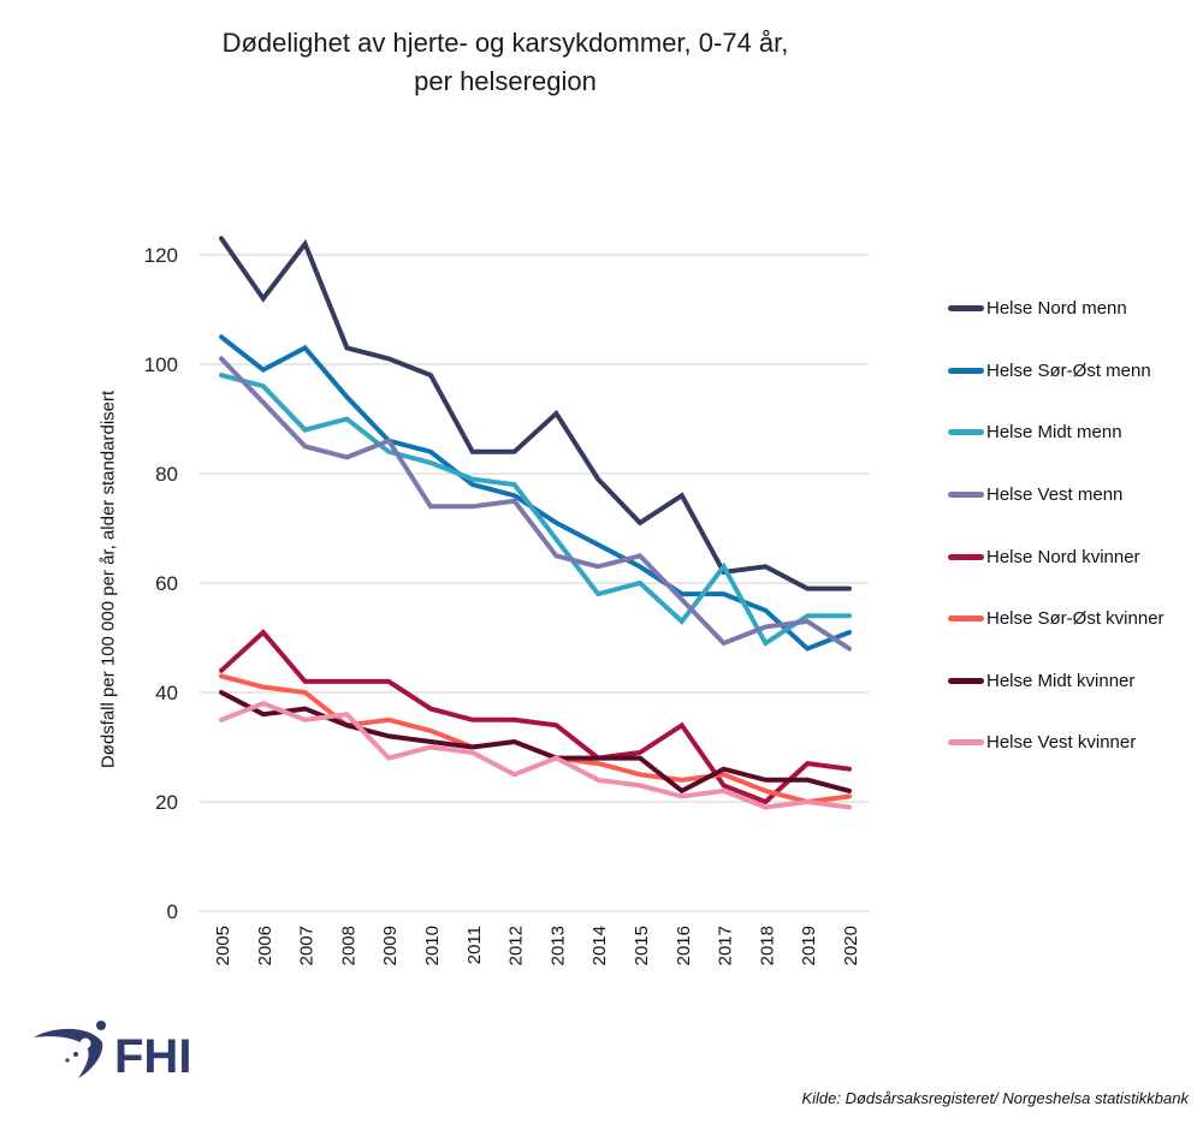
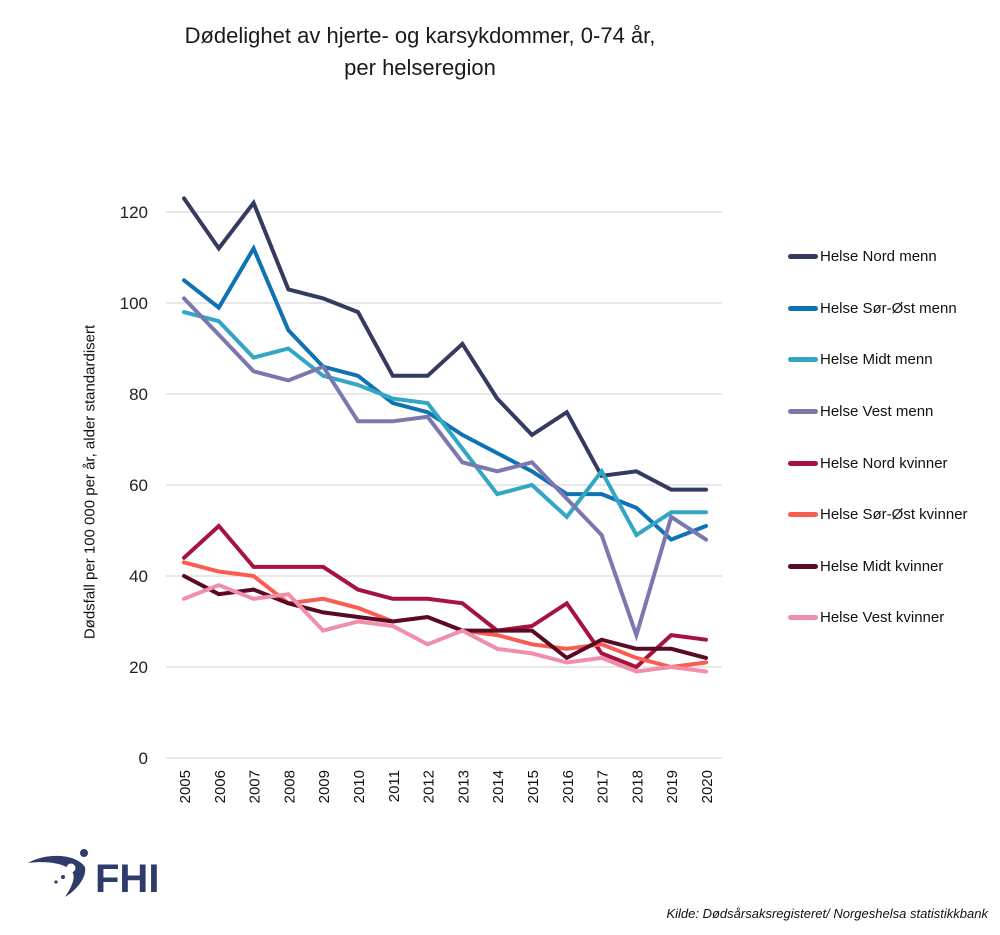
Helse Sør-Øst menn/2007: 103 -> 112
Helse Vest menn/2018: 52 -> 27
